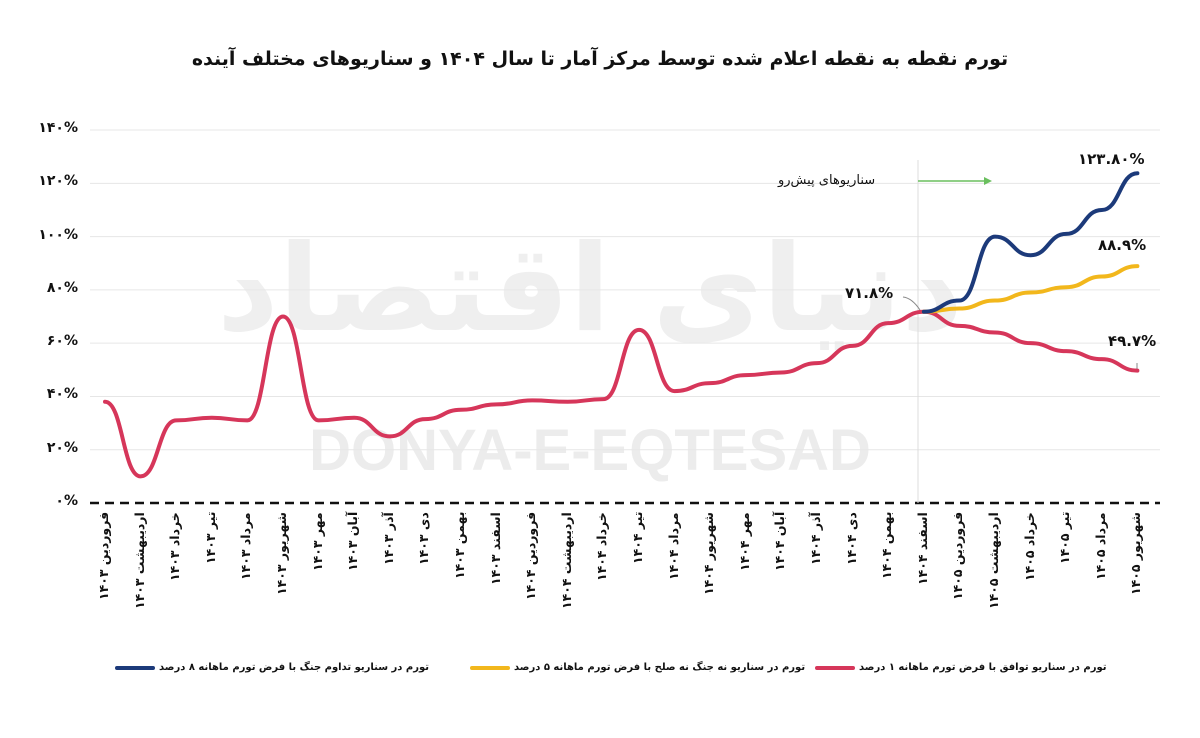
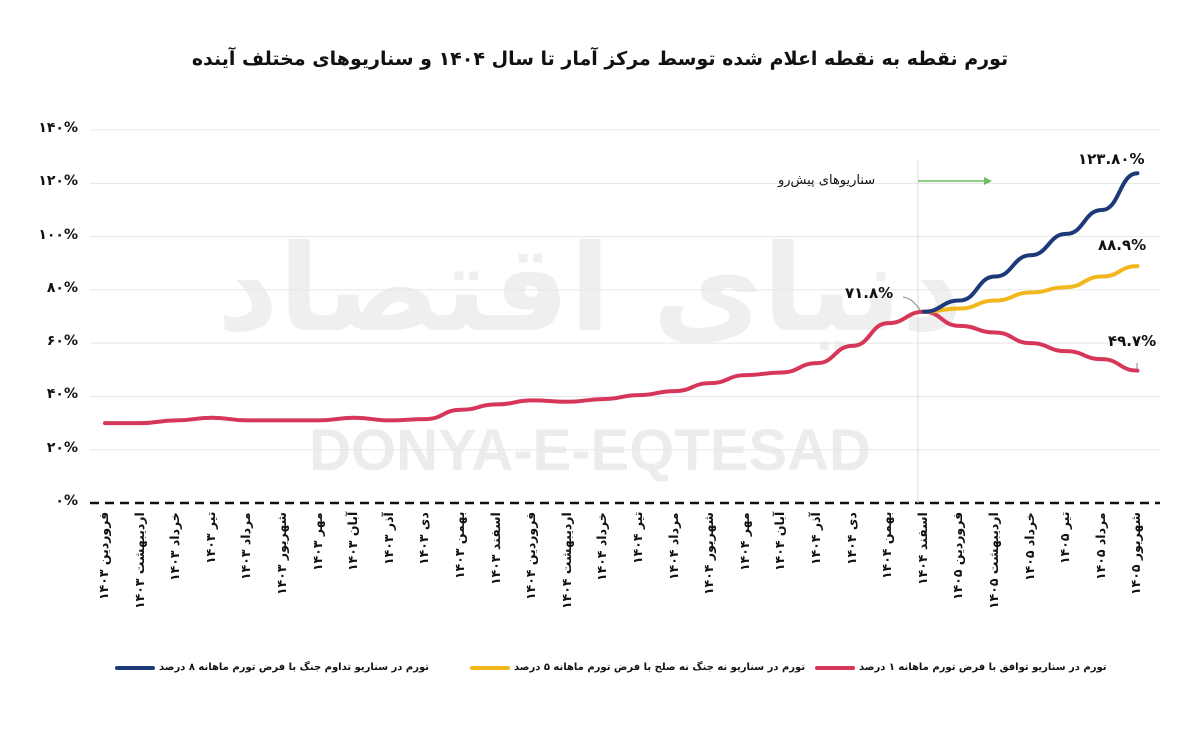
تورم در سناریو توافق با فرض تورم ماهانه ۱ درصد/فروردین ۱۴۰۳: 38% -> 30%
تورم در سناریو توافق با فرض تورم ماهانه ۱ درصد/اردیبهشت ۱۴۰۳: 10% -> 30%
تورم در سناریو توافق با فرض تورم ماهانه ۱ درصد/شهریور ۱۴۰۳: 70% -> 31%
تورم در سناریو توافق با فرض تورم ماهانه ۱ درصد/آذر ۱۴۰۳: 25% -> 31%
تورم در سناریو توافق با فرض تورم ماهانه ۱ درصد/تیر ۱۴۰۴: 65% -> 40%
تورم در سناریو تداوم جنگ با فرض تورم ماهانه ۸ درصد/اردیبهشت ۱۴۰۵: 100% -> 85%
